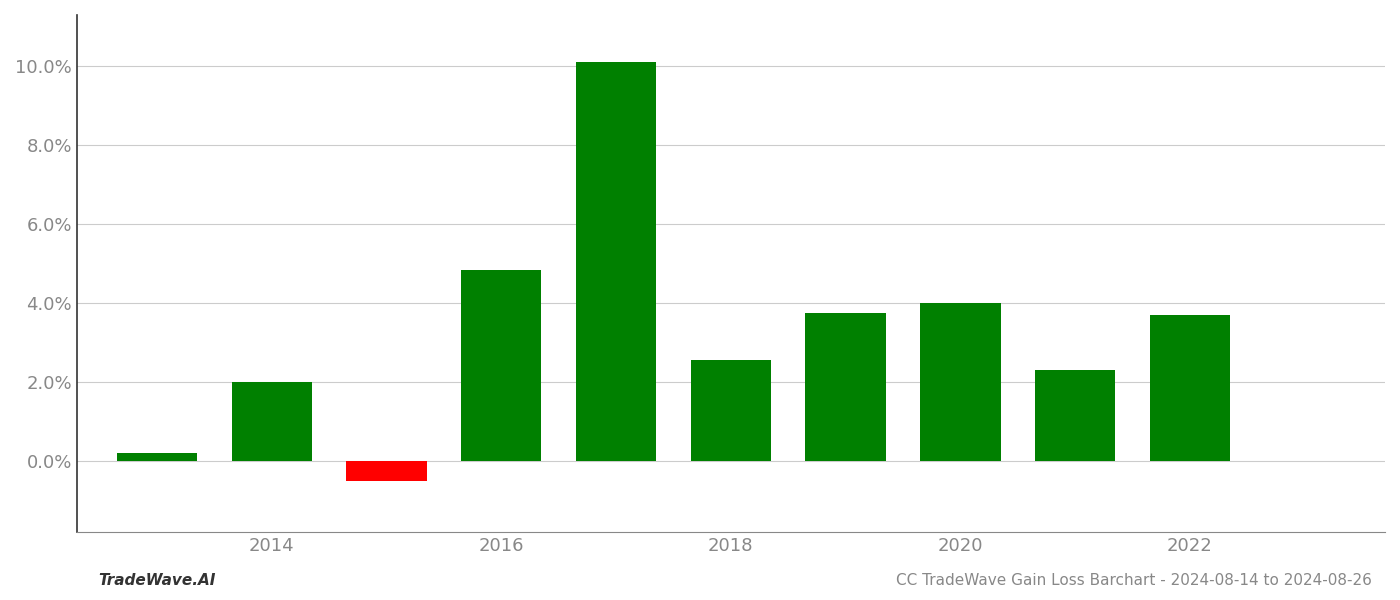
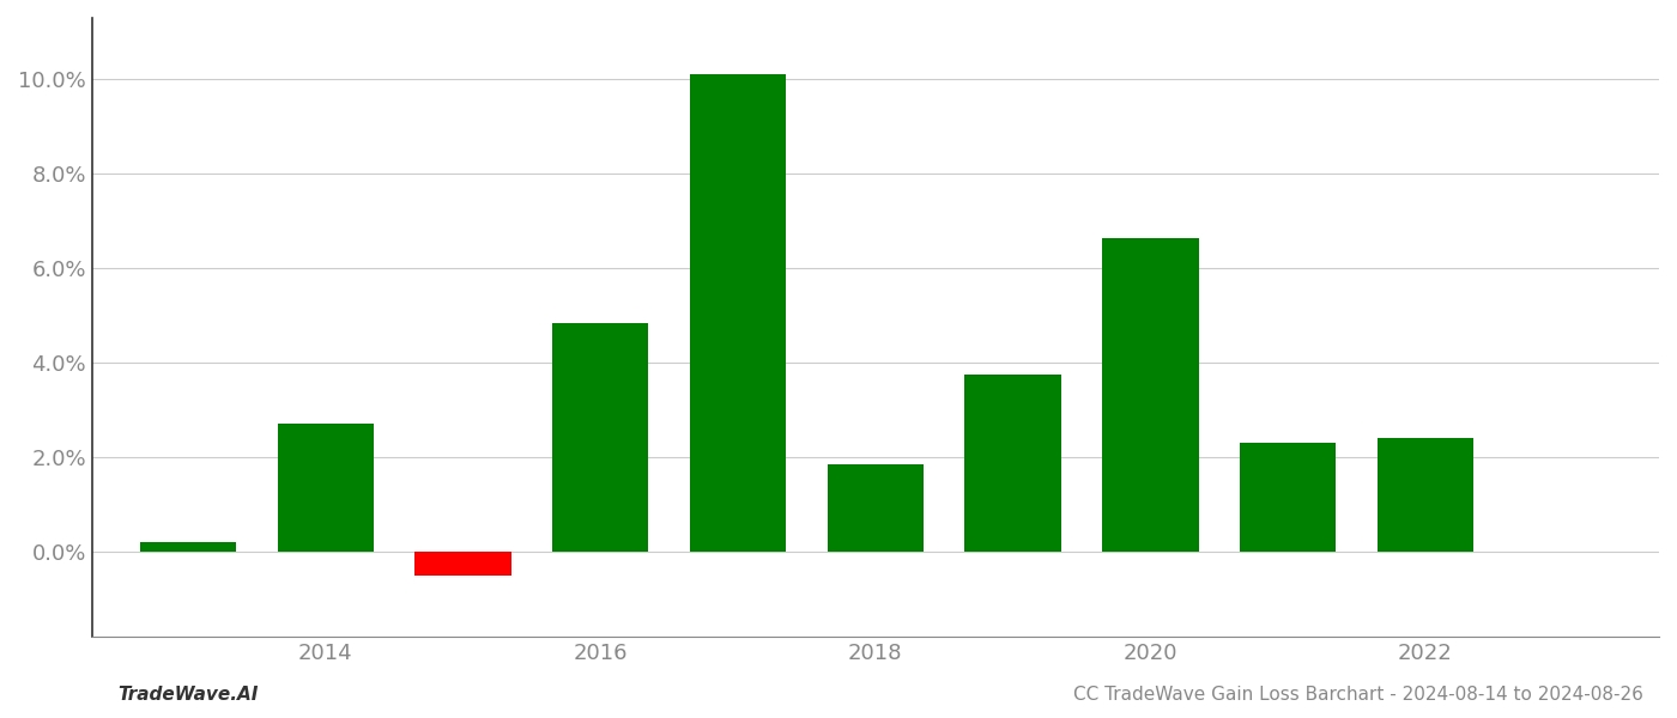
2014: 2.00% -> 2.70%
2018: 2.55% -> 1.85%
2020: 4.00% -> 6.65%
2022: 3.70% -> 2.40%
